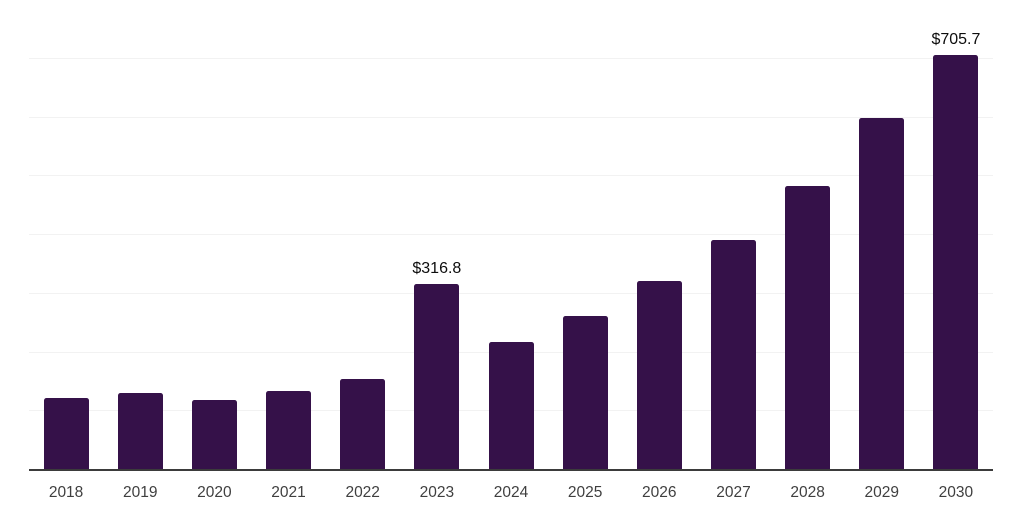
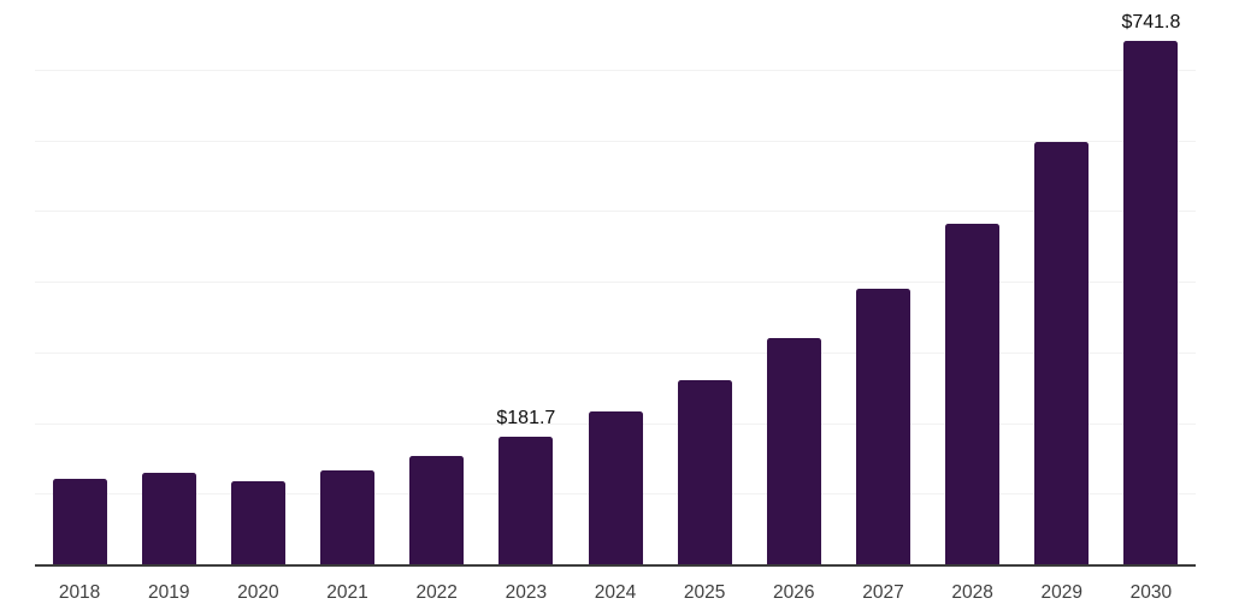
2023: $316.8 -> $181.7
2030: $705.7 -> $741.8
